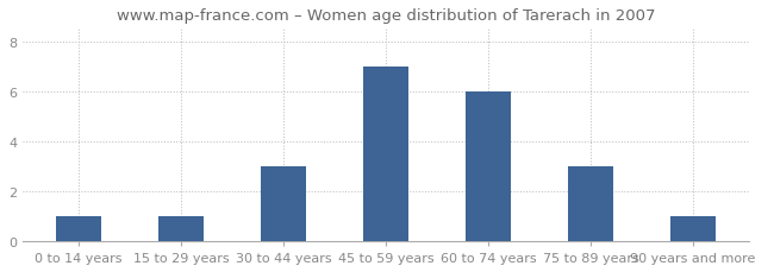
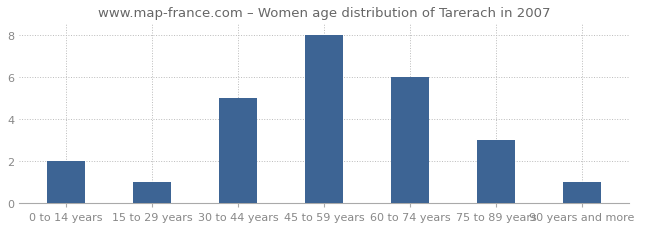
0 to 14 years: 1 -> 2
30 to 44 years: 3 -> 5
45 to 59 years: 7 -> 8
